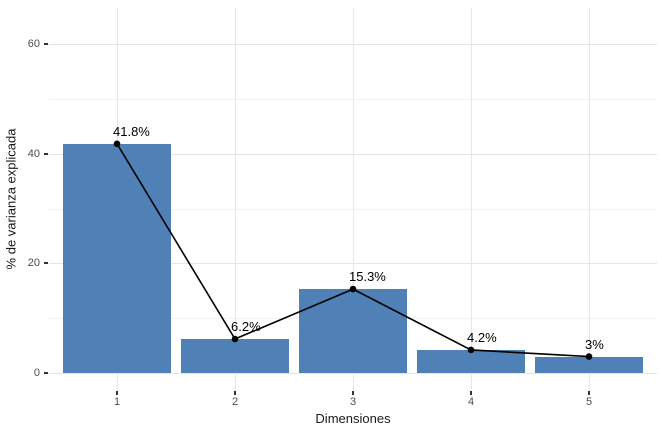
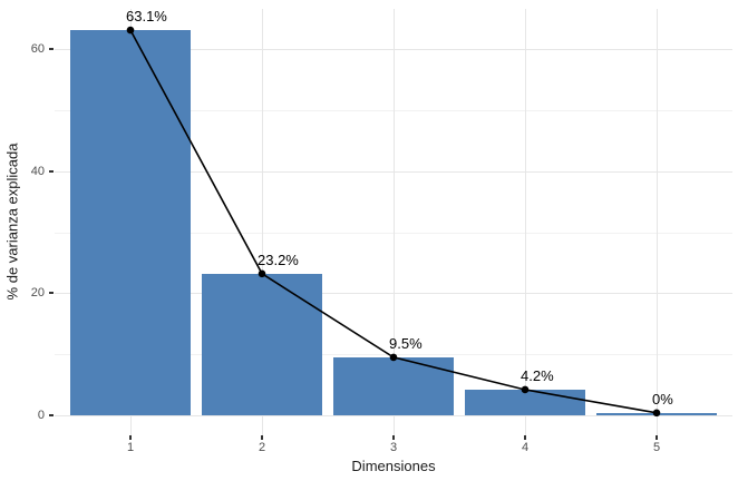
1: 41.8% -> 63.1%
2: 6.2% -> 23.2%
3: 15.3% -> 9.5%
5: 3% -> 0%
